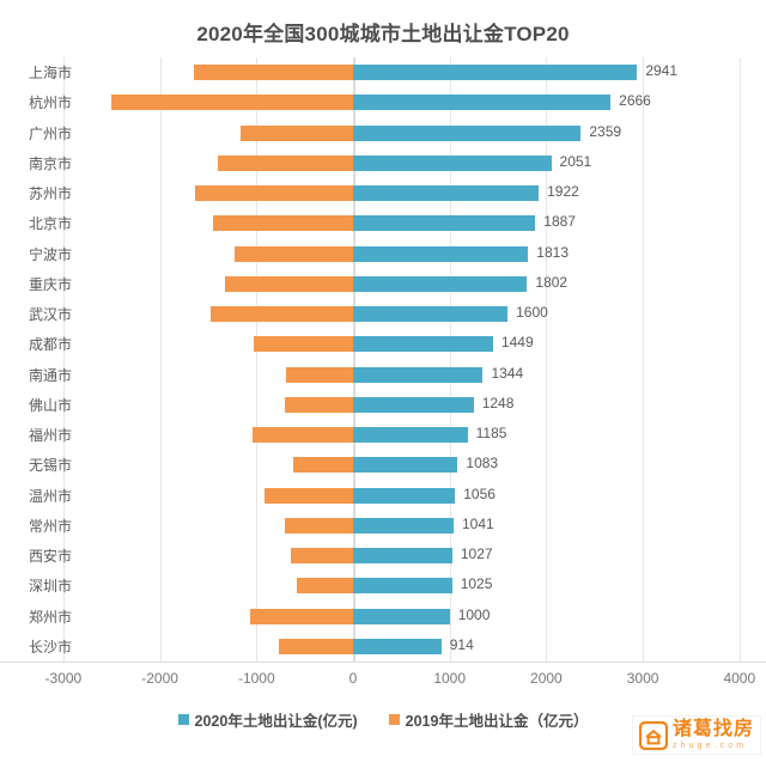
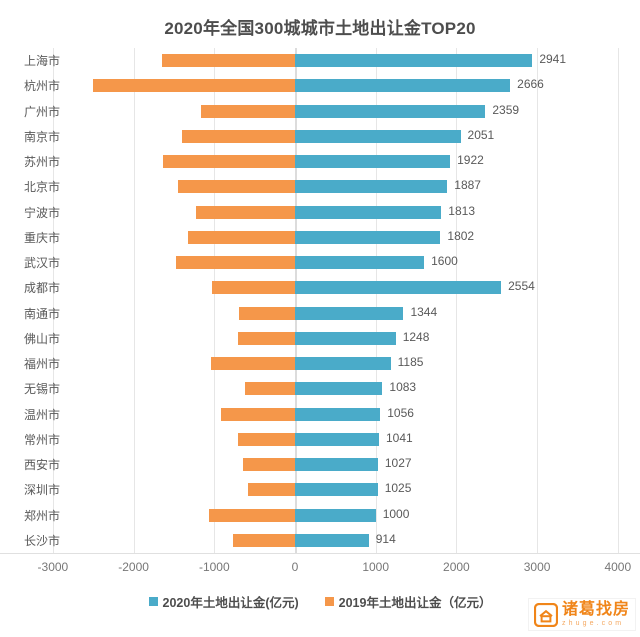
2020年土地出让金(亿元)/成都市: 1449 -> 2554
